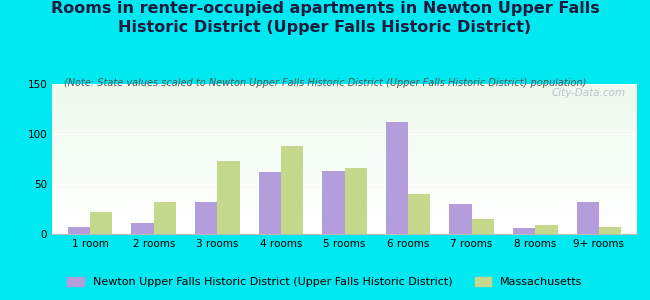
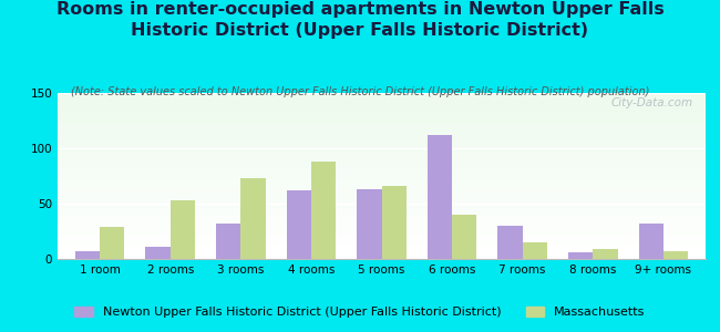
Massachusetts/1 room: 22 -> 29
Massachusetts/2 rooms: 32 -> 53
